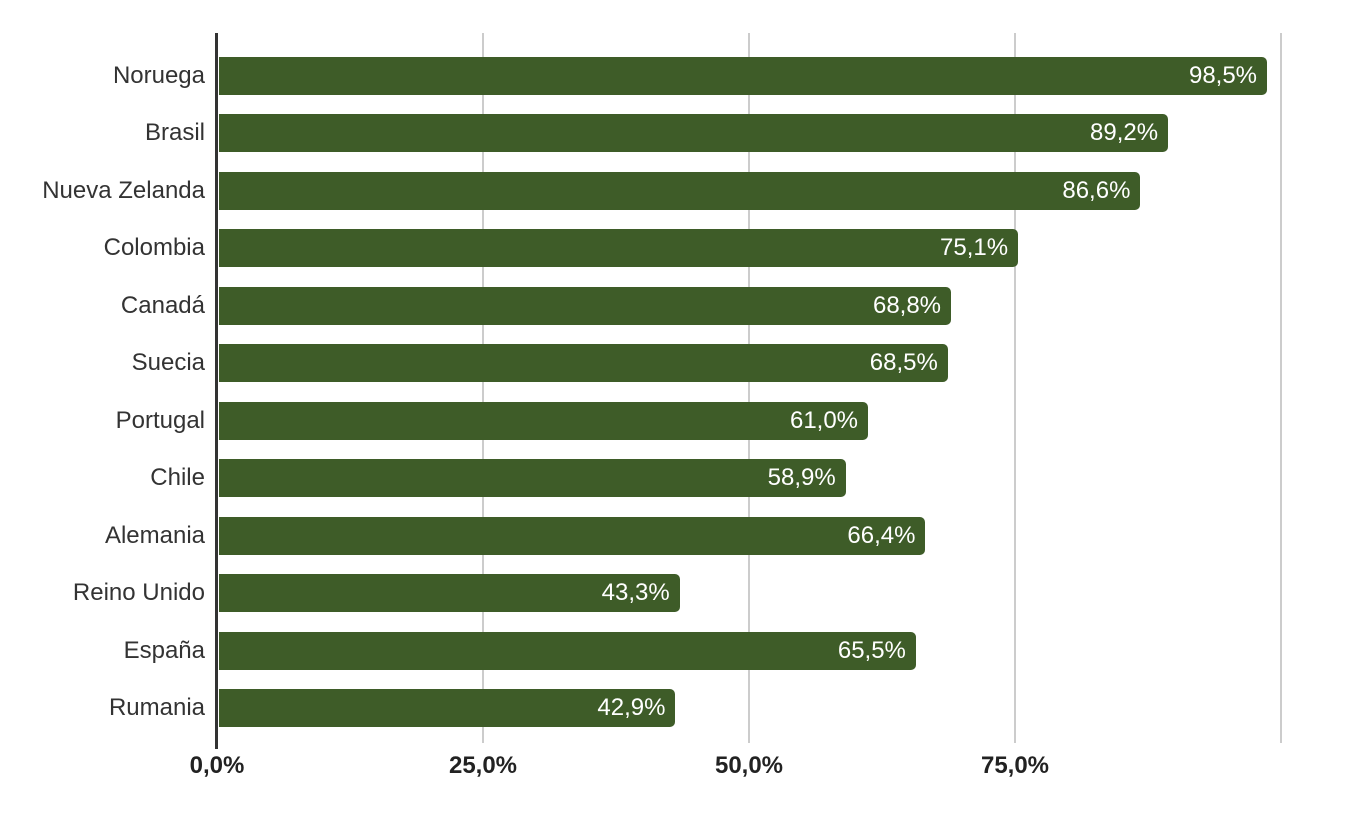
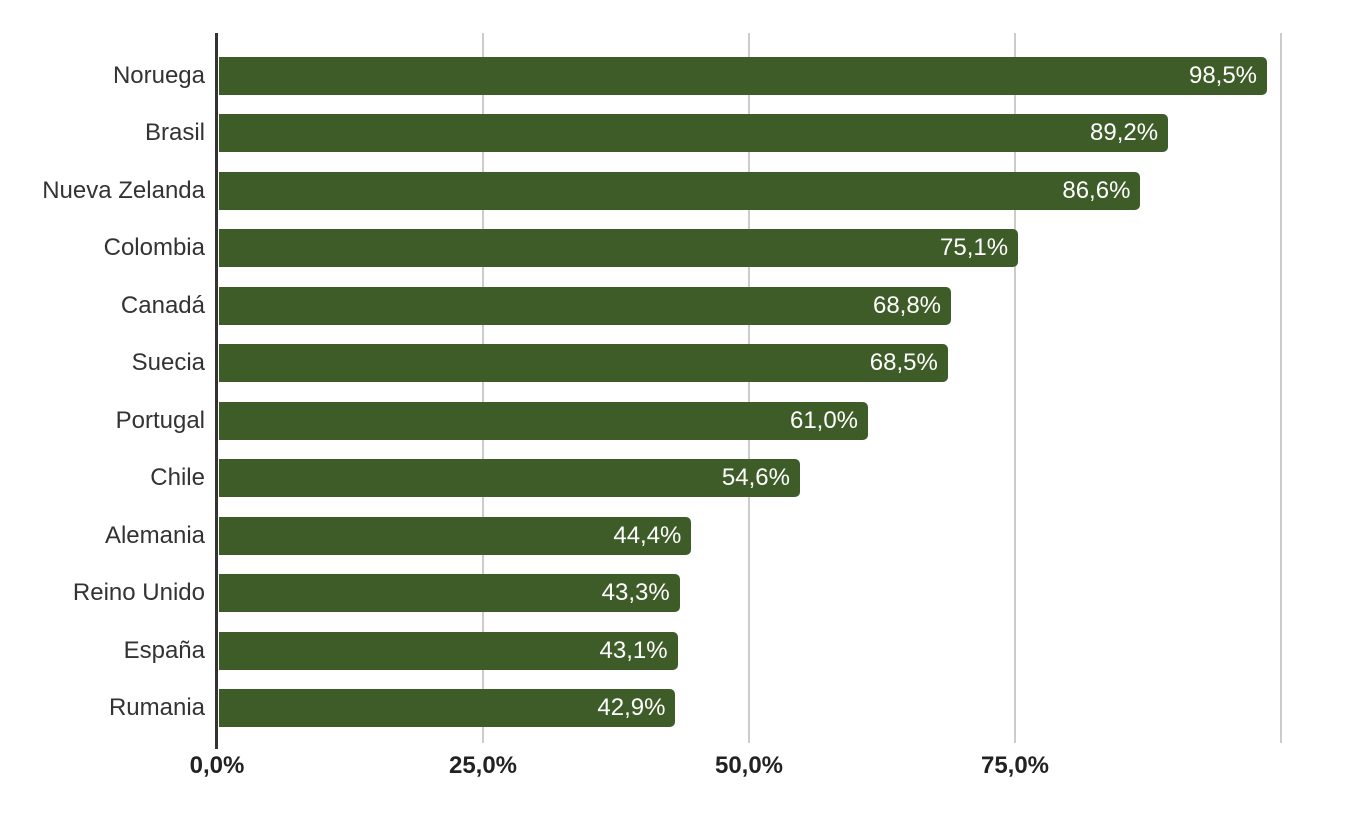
Chile: 58,9% -> 54,6%
Alemania: 66,4% -> 44,4%
España: 65,5% -> 43,1%
